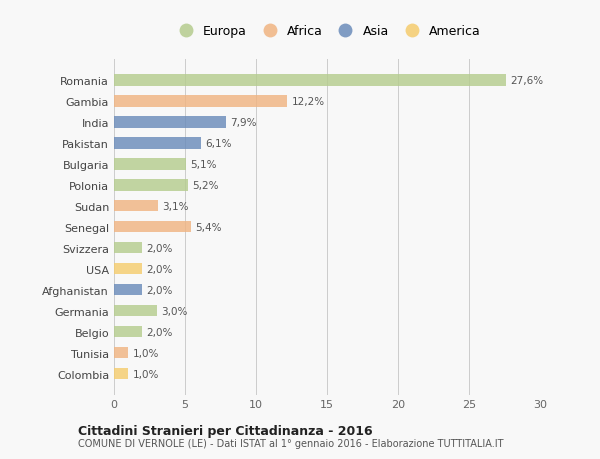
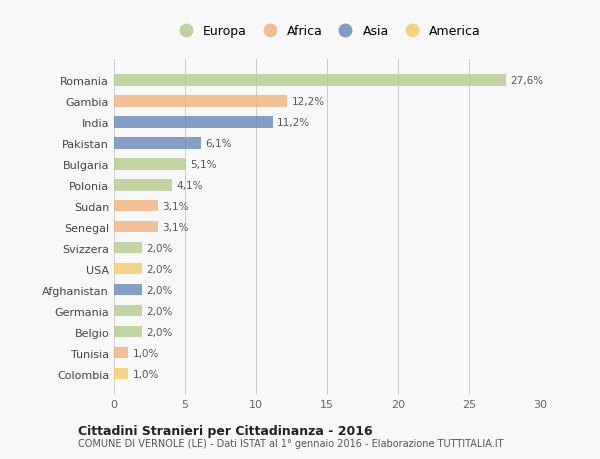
India: 7,9% -> 11,2%
Polonia: 5,2% -> 4,1%
Senegal: 5,4% -> 3,1%
Germania: 3,0% -> 2,0%
